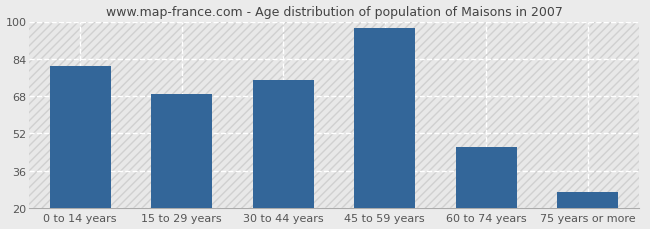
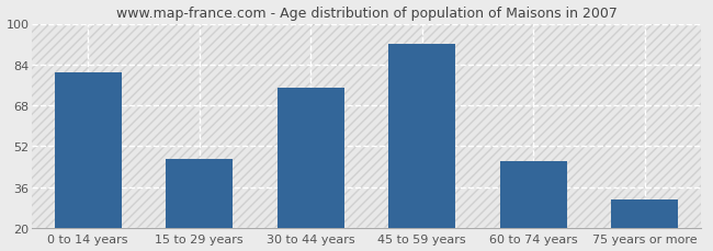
15 to 29 years: 69 -> 47
45 to 59 years: 97 -> 92
75 years or more: 27 -> 31
